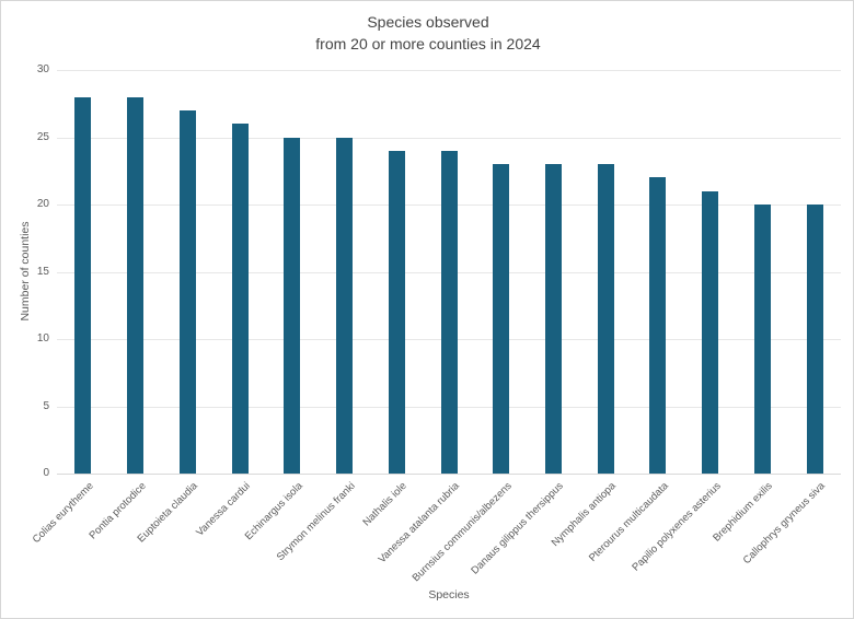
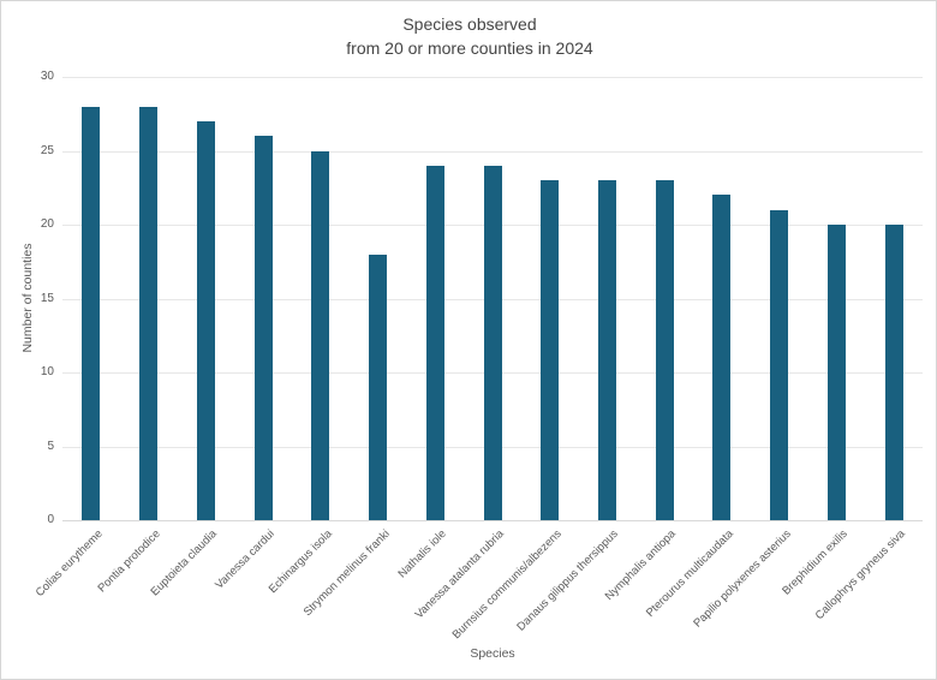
Strymon melinus franki: 25 -> 18
